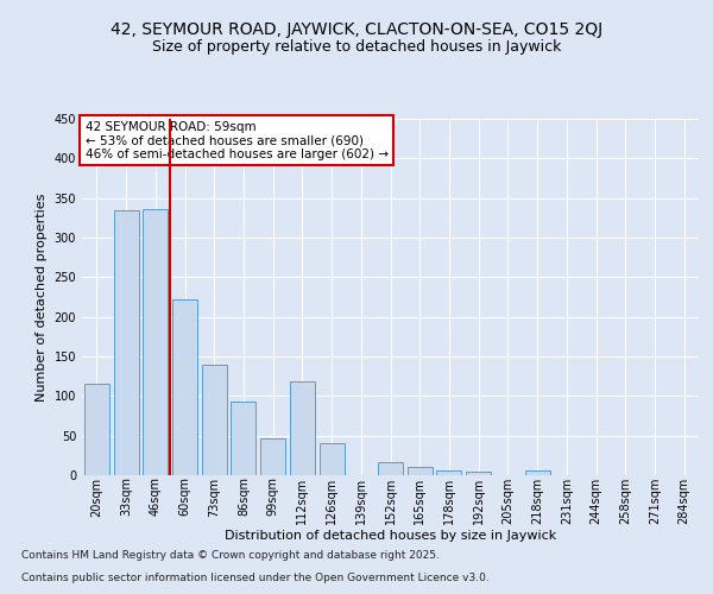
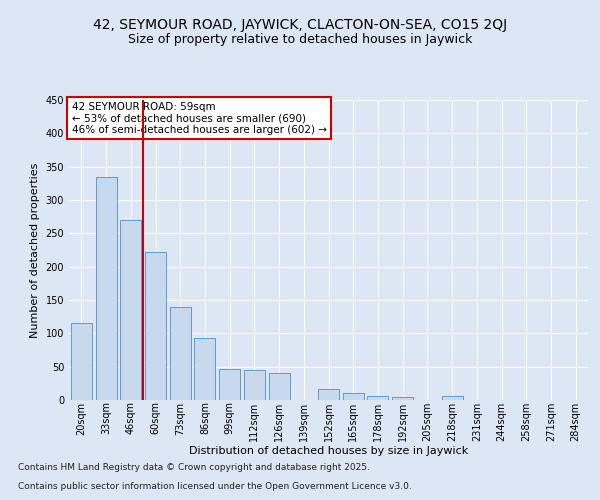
46sqm: 336 -> 270
112sqm: 118 -> 45
